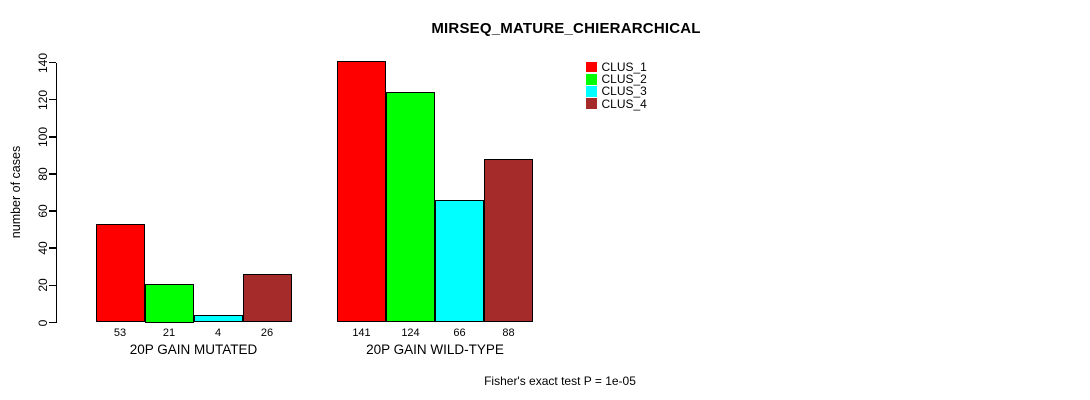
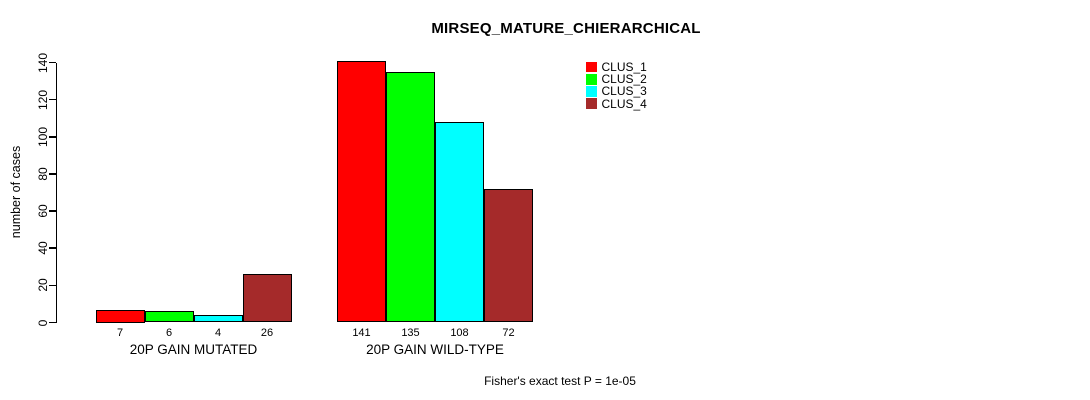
CLUS_1/20P GAIN MUTATED: 53 -> 7
CLUS_2/20P GAIN MUTATED: 21 -> 6
CLUS_2/20P GAIN WILD-TYPE: 124 -> 135
CLUS_3/20P GAIN WILD-TYPE: 66 -> 108
CLUS_4/20P GAIN WILD-TYPE: 88 -> 72
